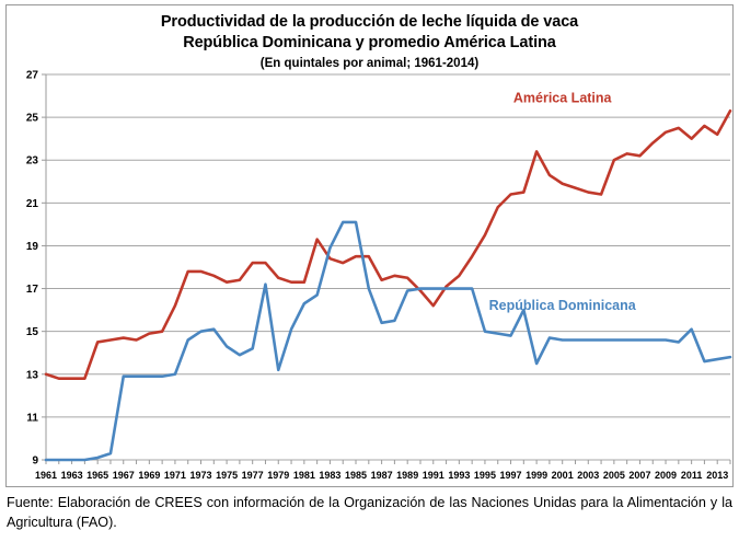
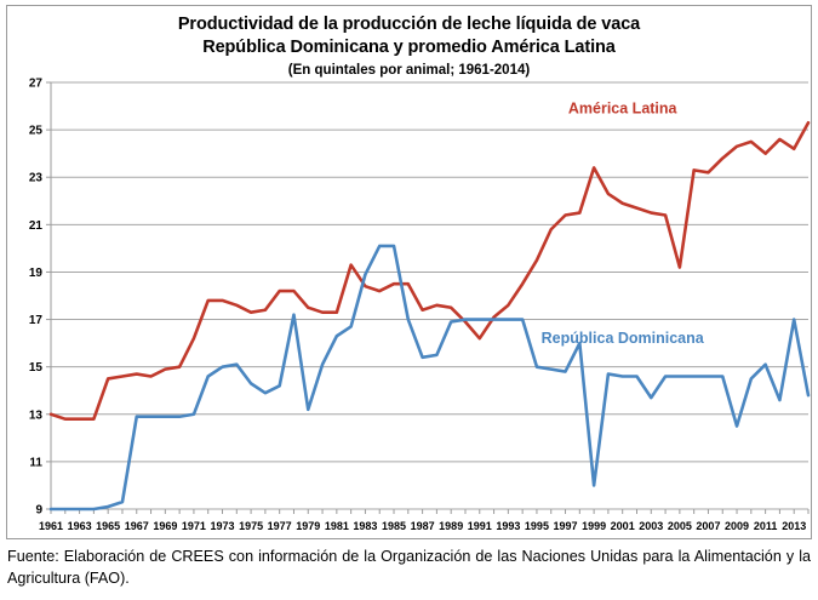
República Dominicana/1999: 13.5 -> 10.0
República Dominicana/2003: 14.6 -> 13.7
América Latina/2005: 23.0 -> 19.2
República Dominicana/2009: 14.6 -> 12.5
República Dominicana/2013: 13.7 -> 17.0
